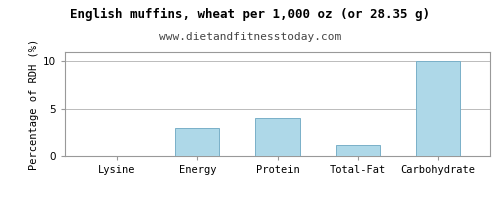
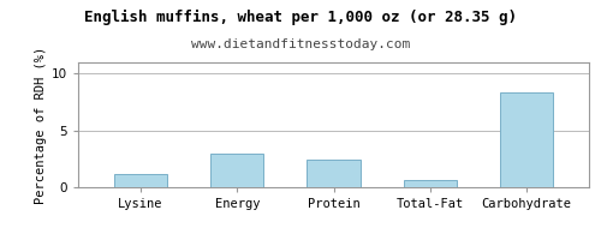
Lysine: 0.1 -> 1.2
Protein: 4.0 -> 2.4
Total-Fat: 1.2 -> 0.6
Carbohydrate: 10.0 -> 8.4
